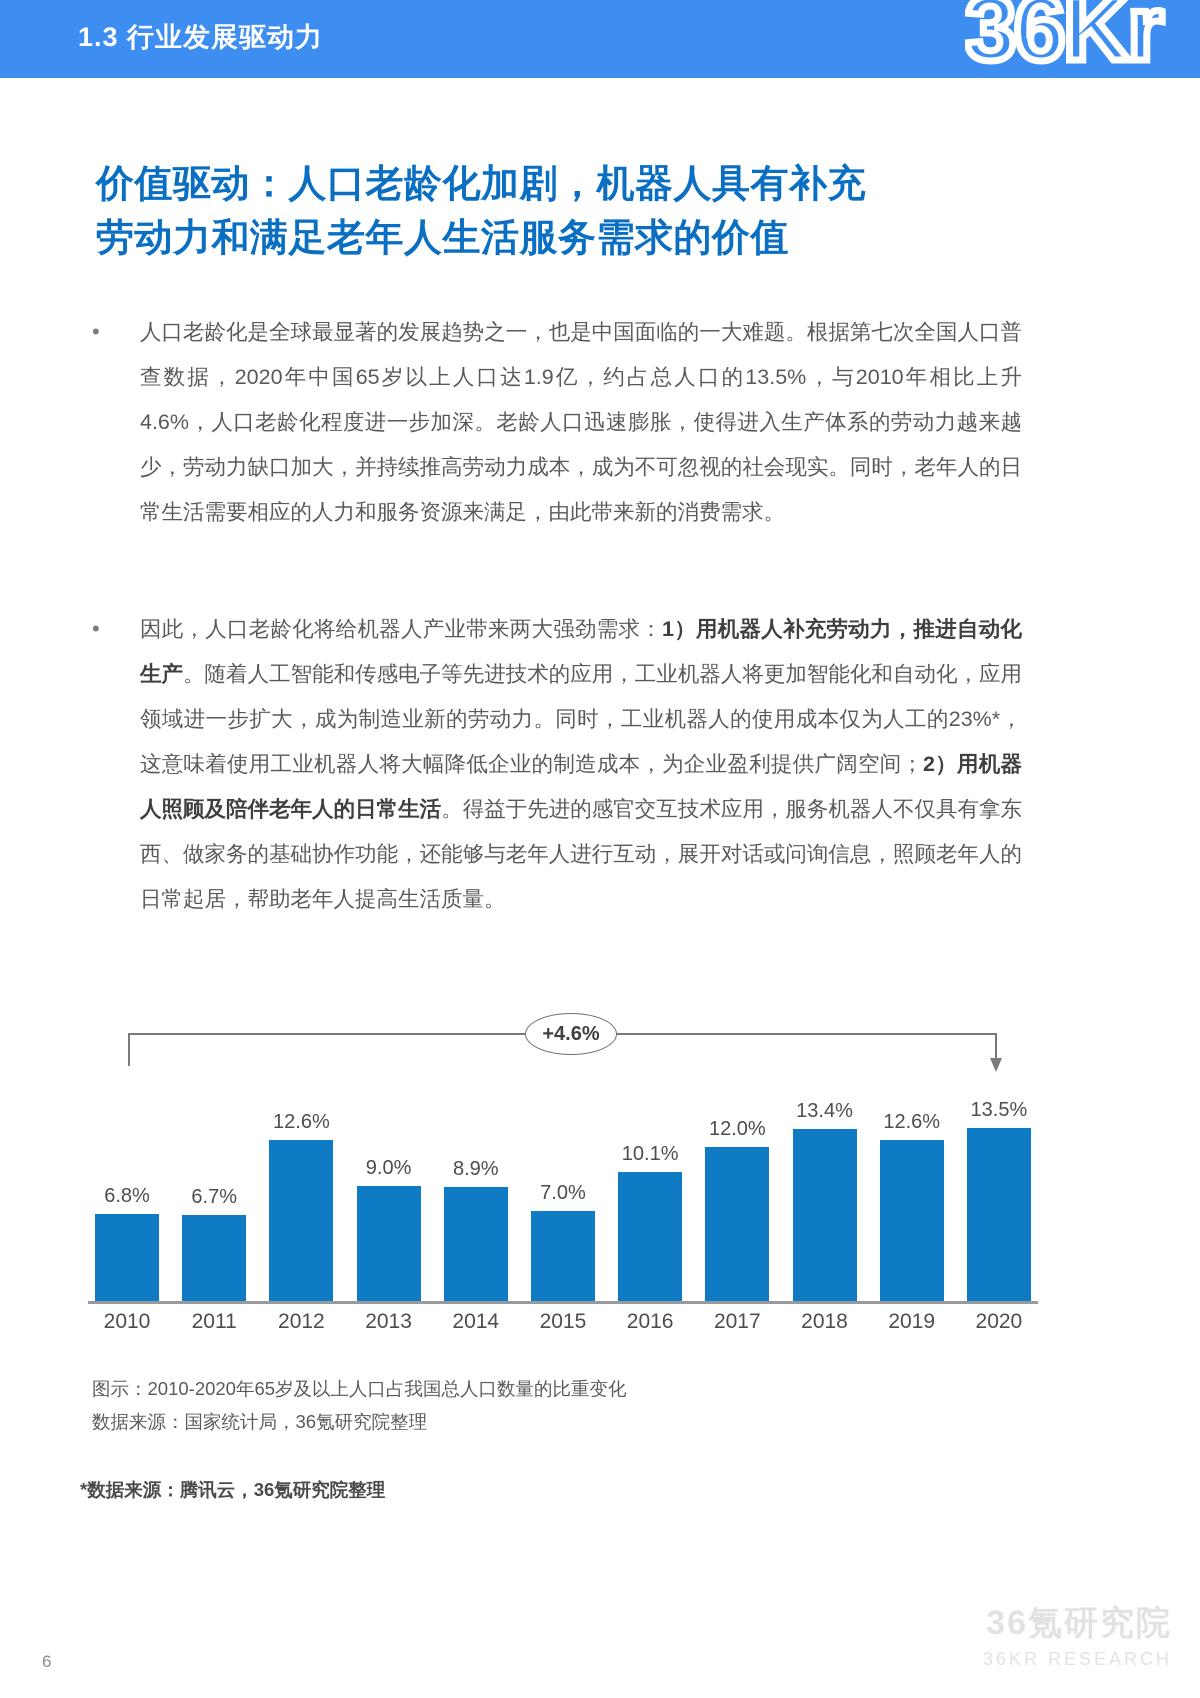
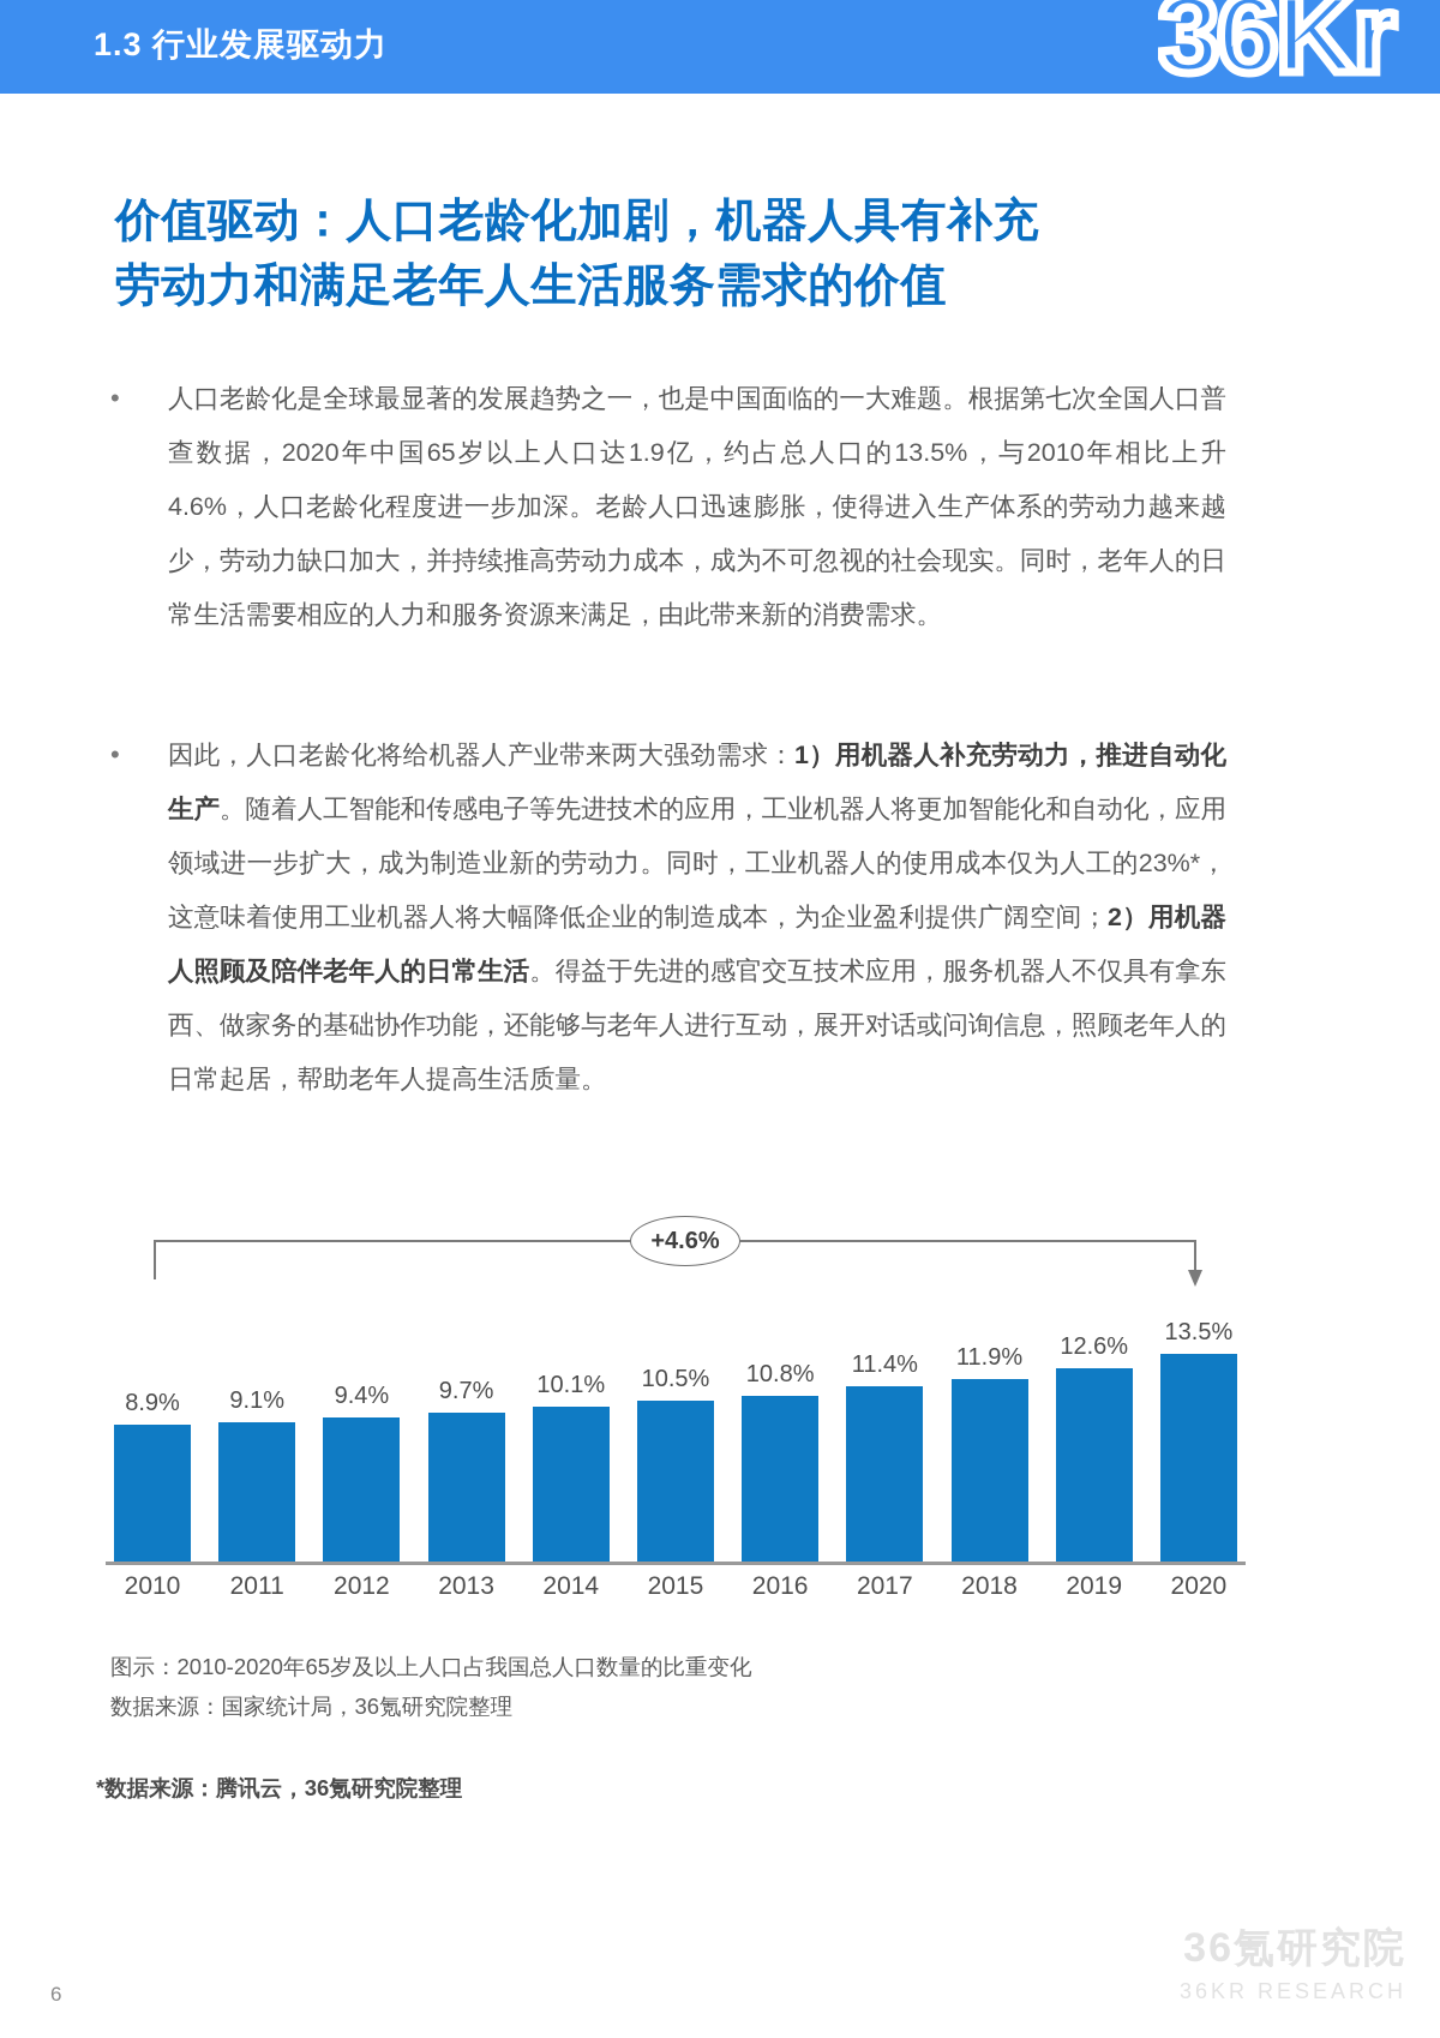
2010: 6.8% -> 8.9%
2011: 6.7% -> 9.1%
2012: 12.6% -> 9.4%
2013: 9.0% -> 9.7%
2014: 8.9% -> 10.1%
2015: 7.0% -> 10.5%
2016: 10.1% -> 10.8%
2017: 12.0% -> 11.4%
2018: 13.4% -> 11.9%
